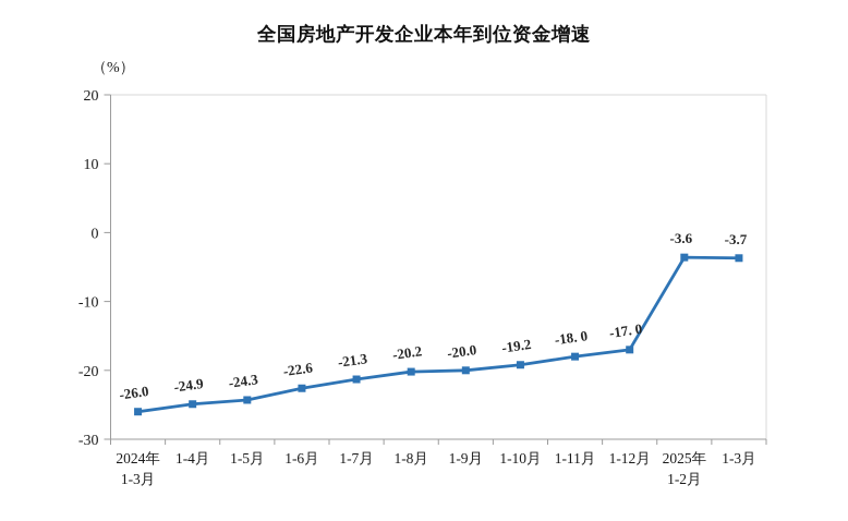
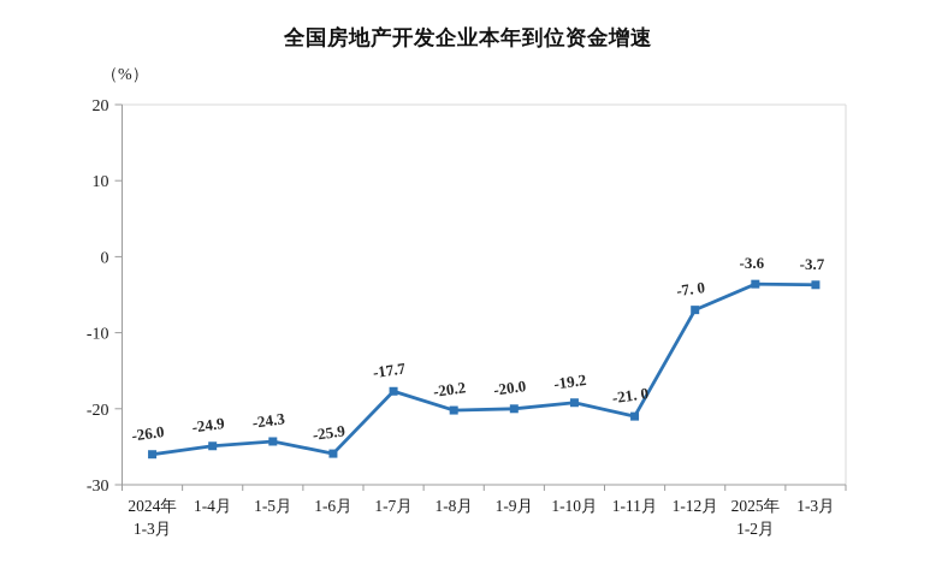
1-6月: -22.6 -> -25.9
1-7月: -21.3 -> -17.7
1-11月: -18 -> -21
1-12月: -17 -> -7
